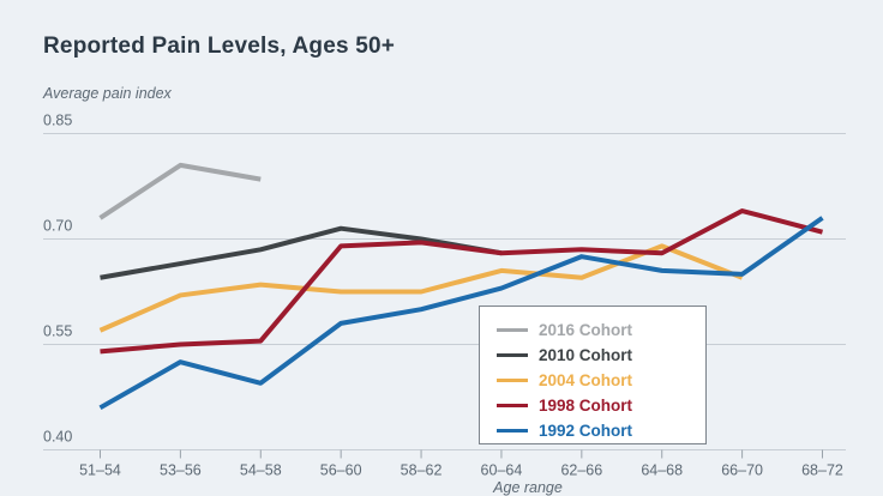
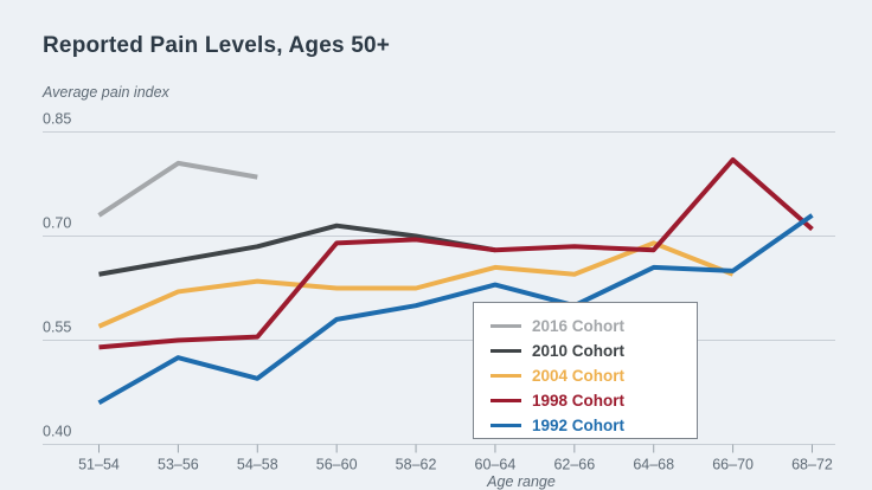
1992 Cohort/62–66: 0.68 -> 0.60
1998 Cohort/66–70: 0.74 -> 0.81
